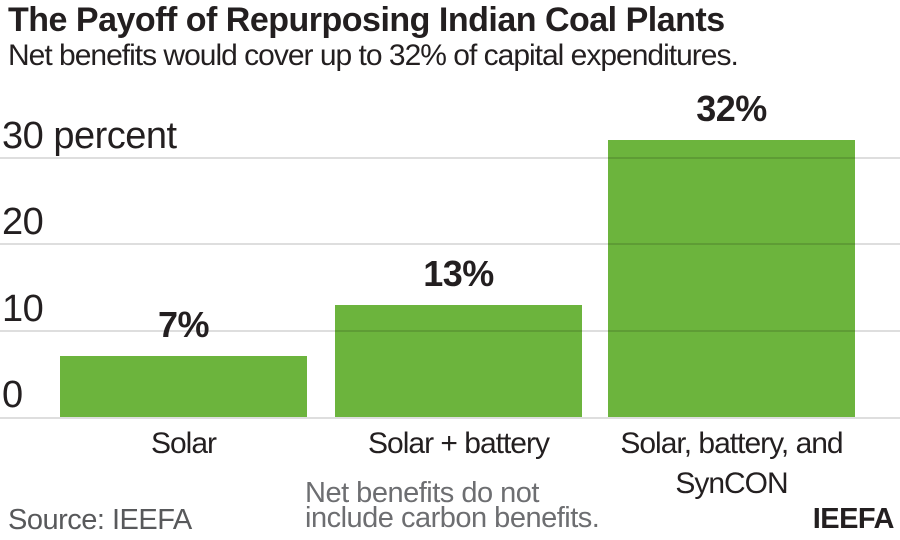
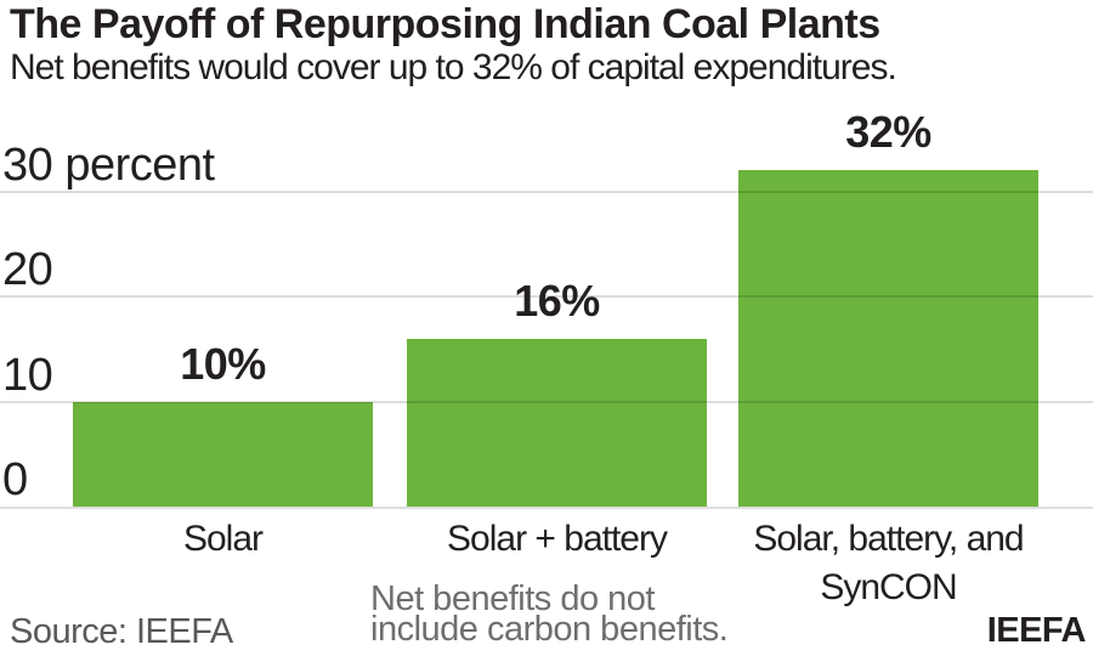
Solar: 7% -> 10%
Solar + battery: 13% -> 16%
